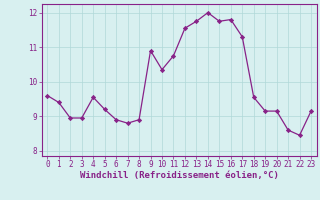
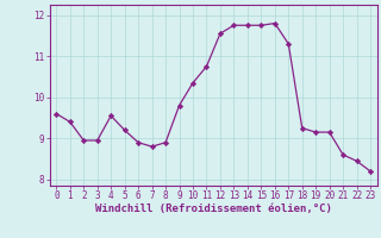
9: 10.90 -> 9.80
14: 12.00 -> 11.75
18: 9.55 -> 9.25
23: 9.15 -> 8.20
